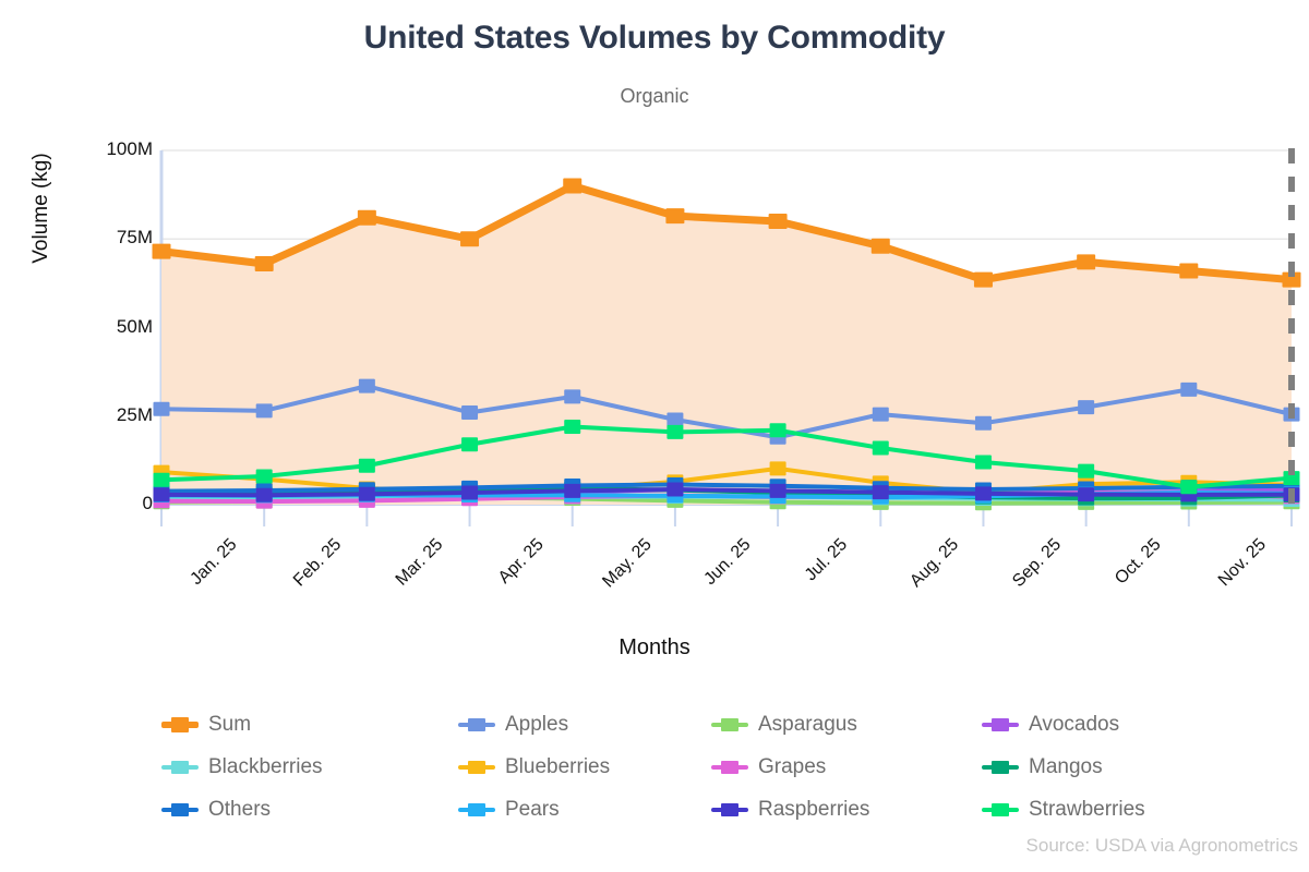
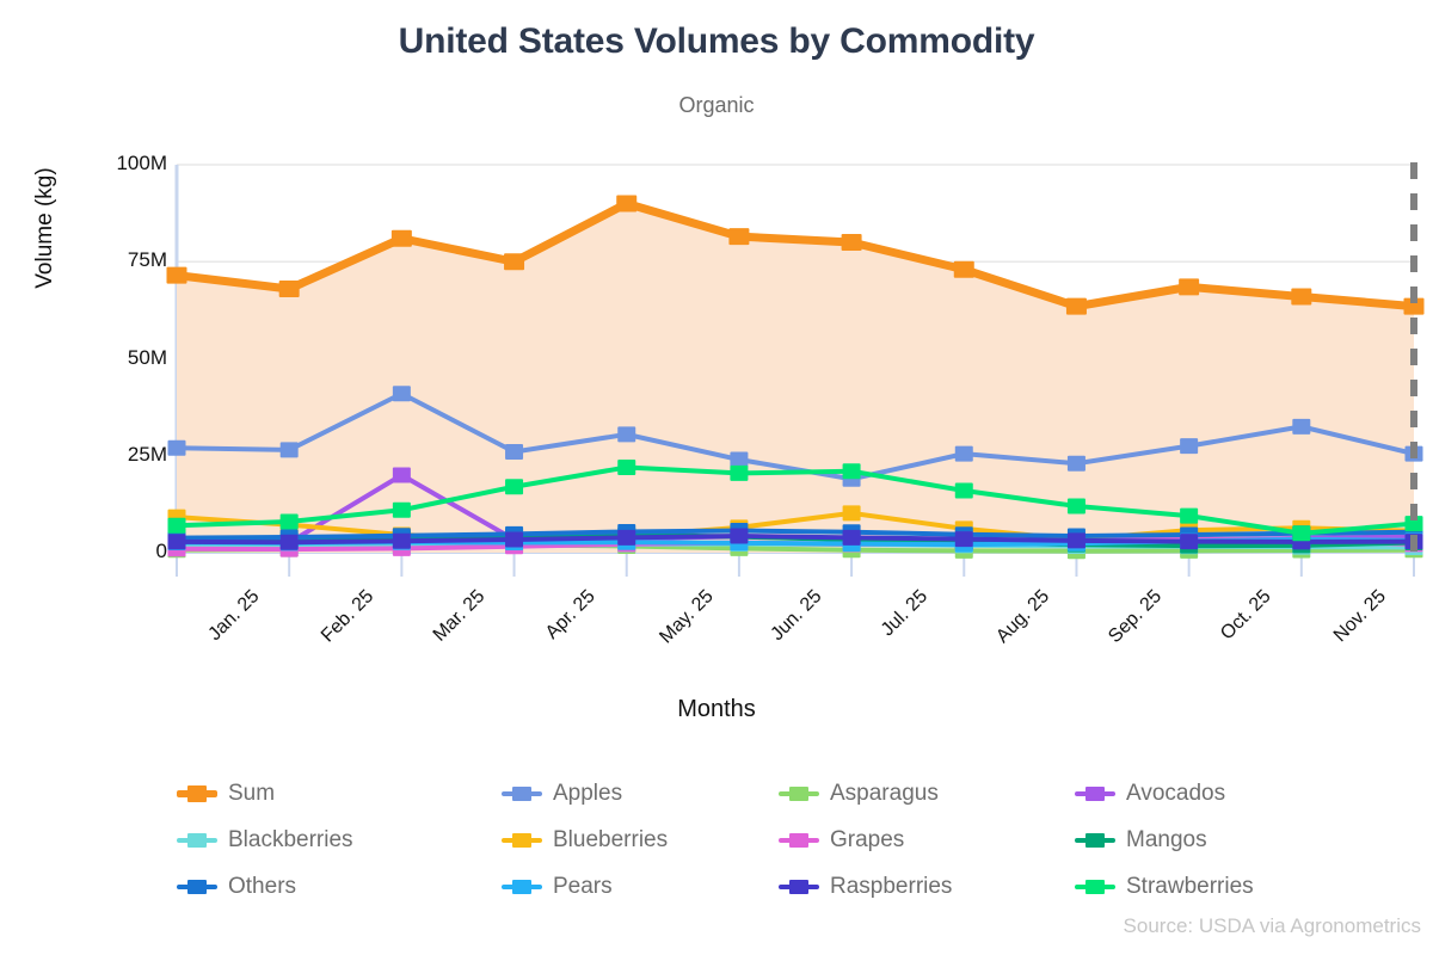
Apples/Mar. 25: 34M -> 41M
Avocados/Mar. 25: 3M -> 20M
